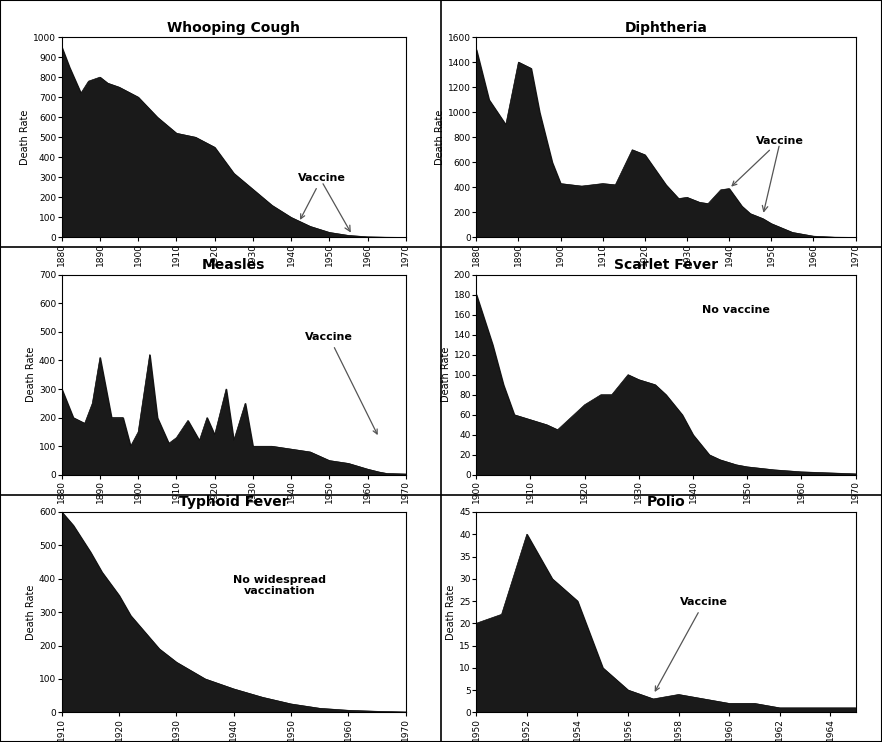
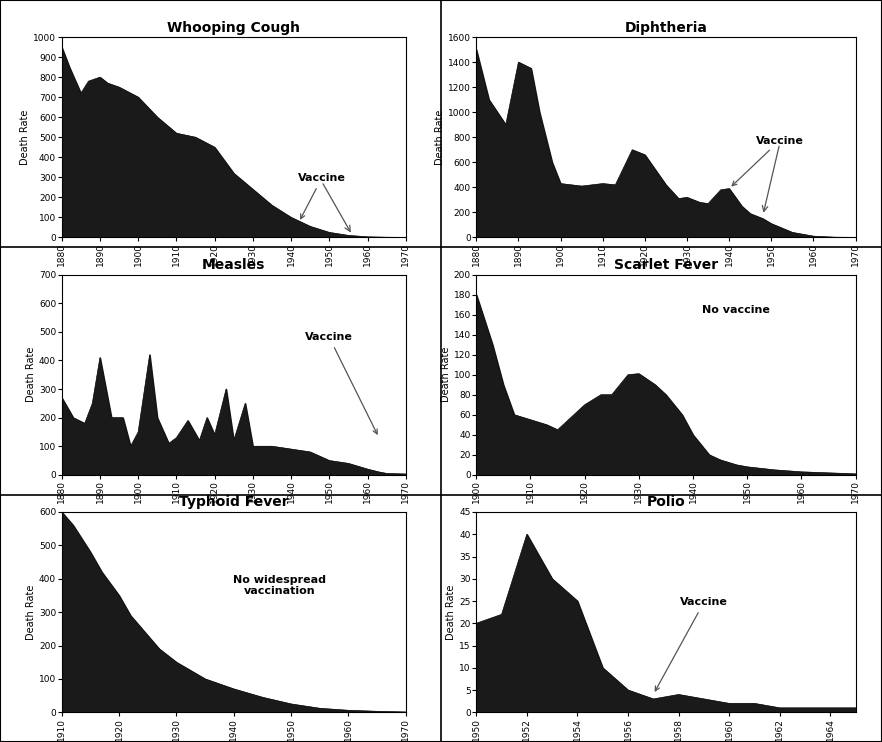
Measles/1880: 300 -> 270
Scarlet Fever/1930: 95 -> 101
